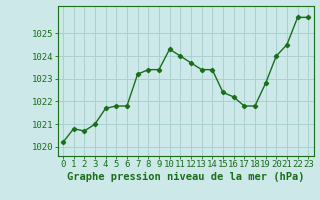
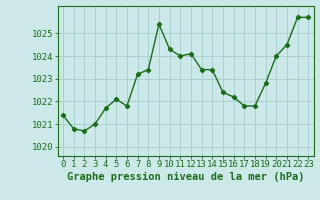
0: 1020.2 -> 1021.4
5: 1021.8 -> 1022.1
9: 1023.4 -> 1025.4
12: 1023.7 -> 1024.1
